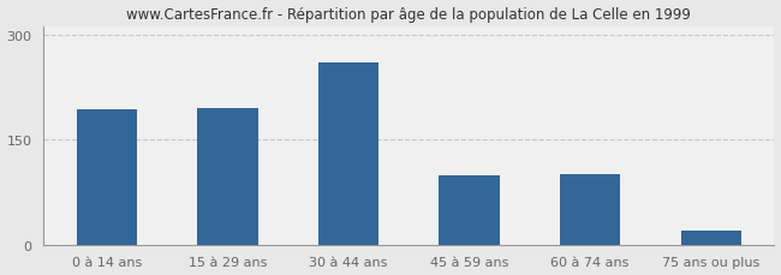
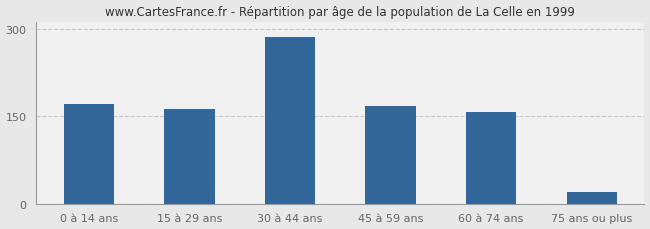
0 à 14 ans: 194 -> 172
15 à 29 ans: 196 -> 163
30 à 44 ans: 260 -> 285
45 à 59 ans: 100 -> 168
60 à 74 ans: 102 -> 157
